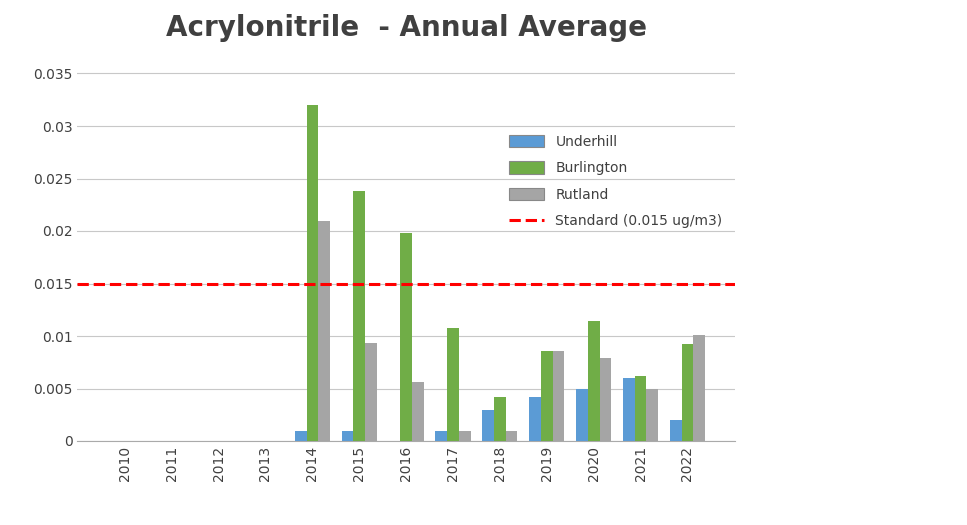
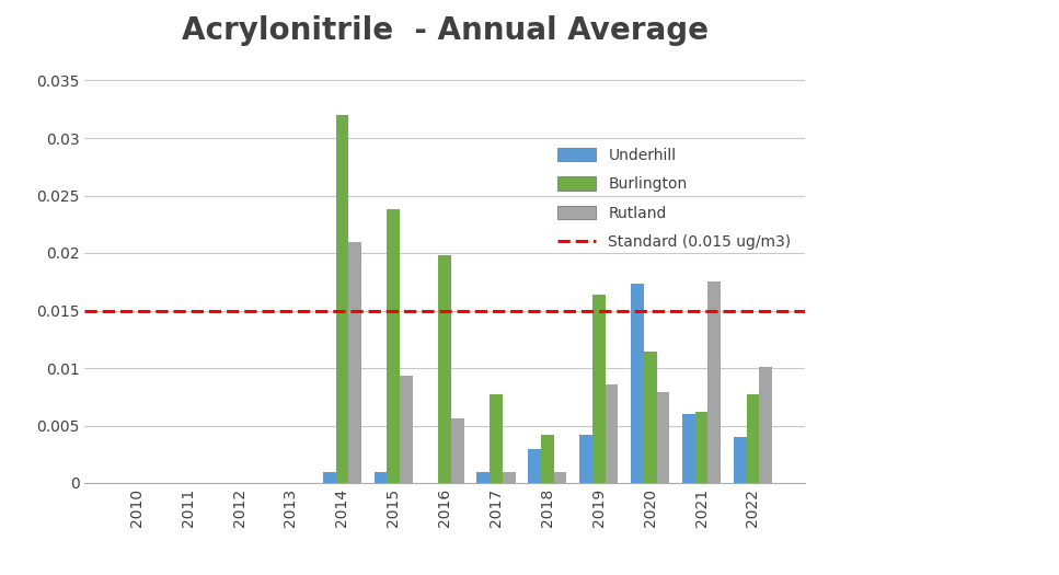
Burlington/2017: 0.0108 -> 0.0077
Burlington/2019: 0.0086 -> 0.0164
Underhill/2020: 0.0050 -> 0.0173
Rutland/2021: 0.0050 -> 0.0175
Underhill/2022: 0.0020 -> 0.0040
Burlington/2022: 0.0092 -> 0.0077
